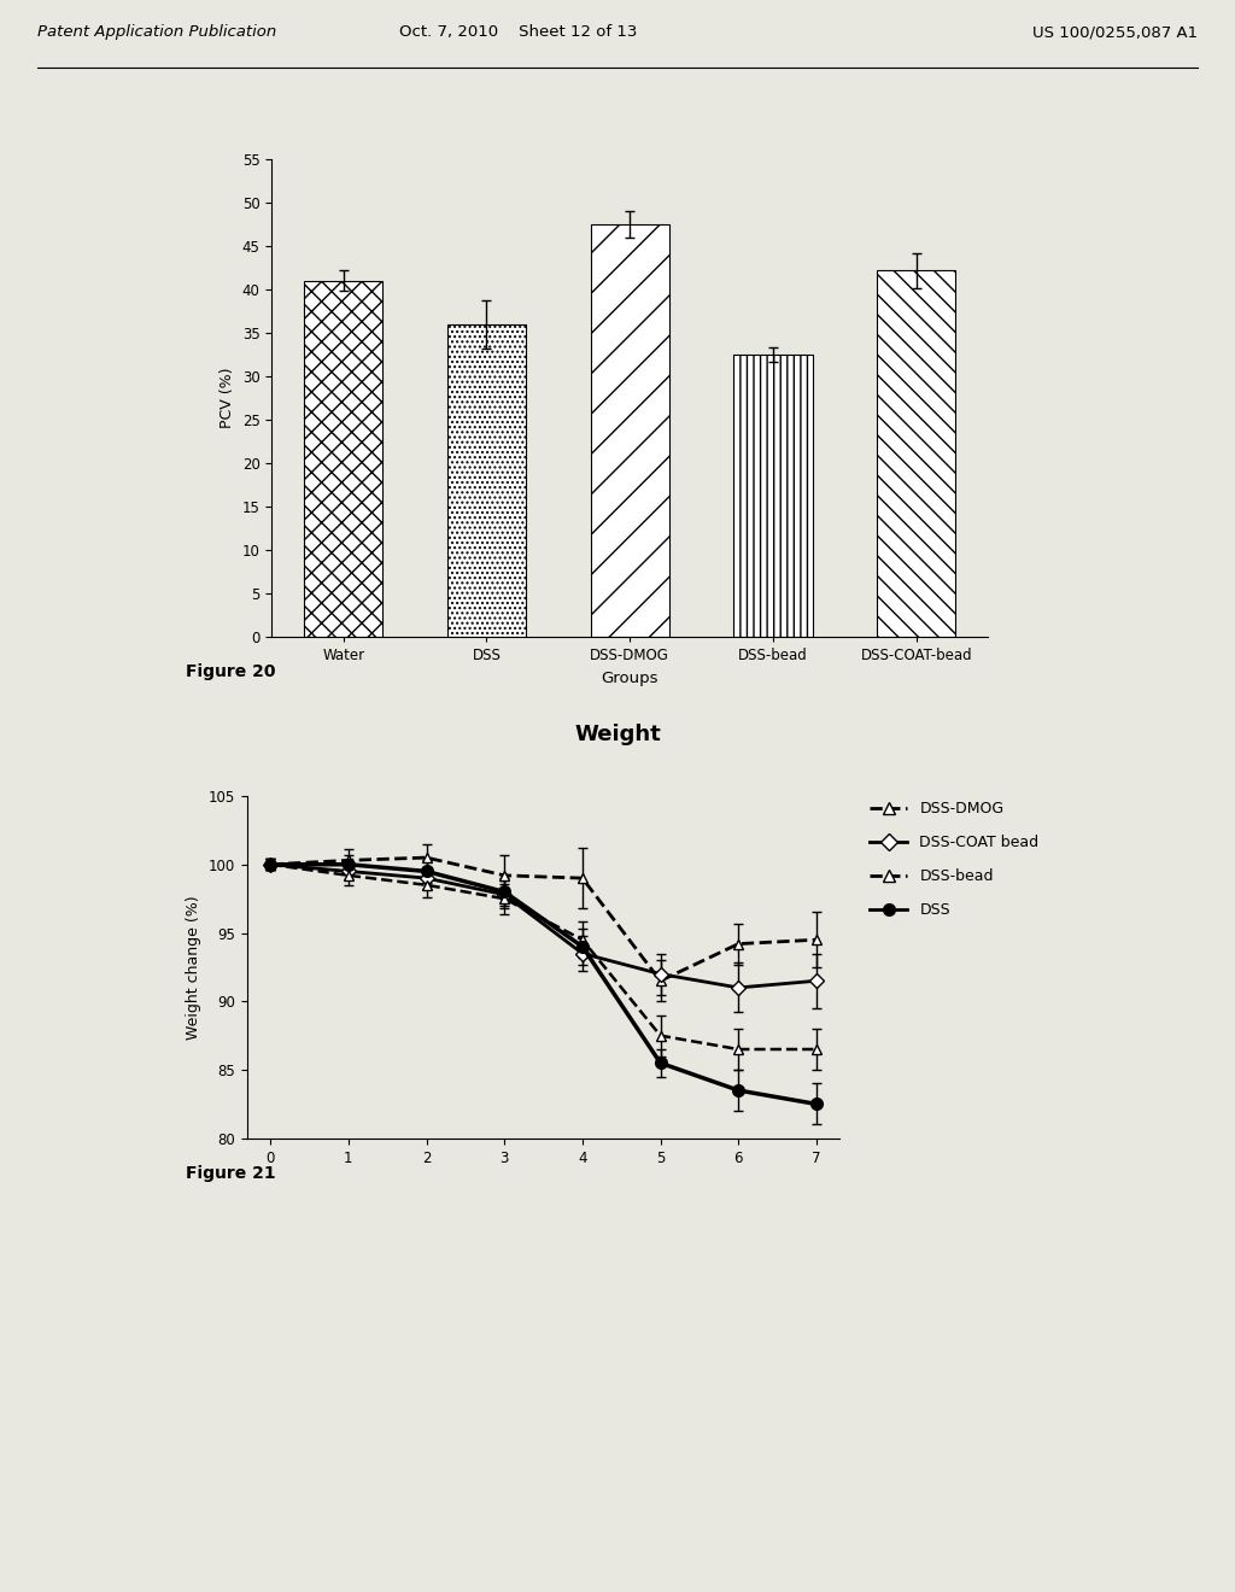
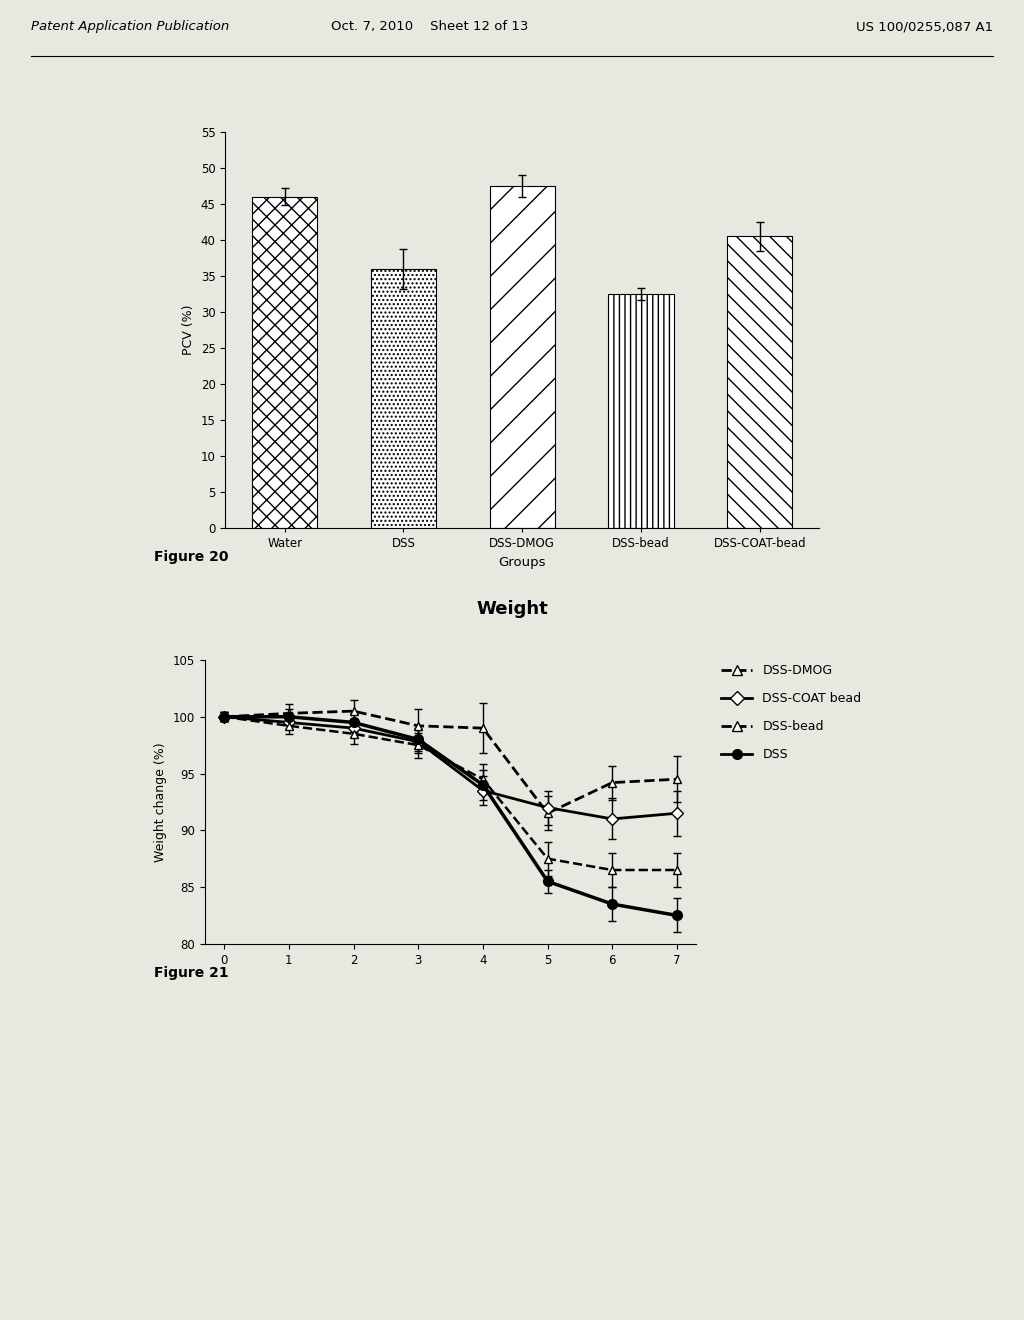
Water: 41.0 -> 46.0
DSS-COAT-bead: 42.2 -> 40.5
